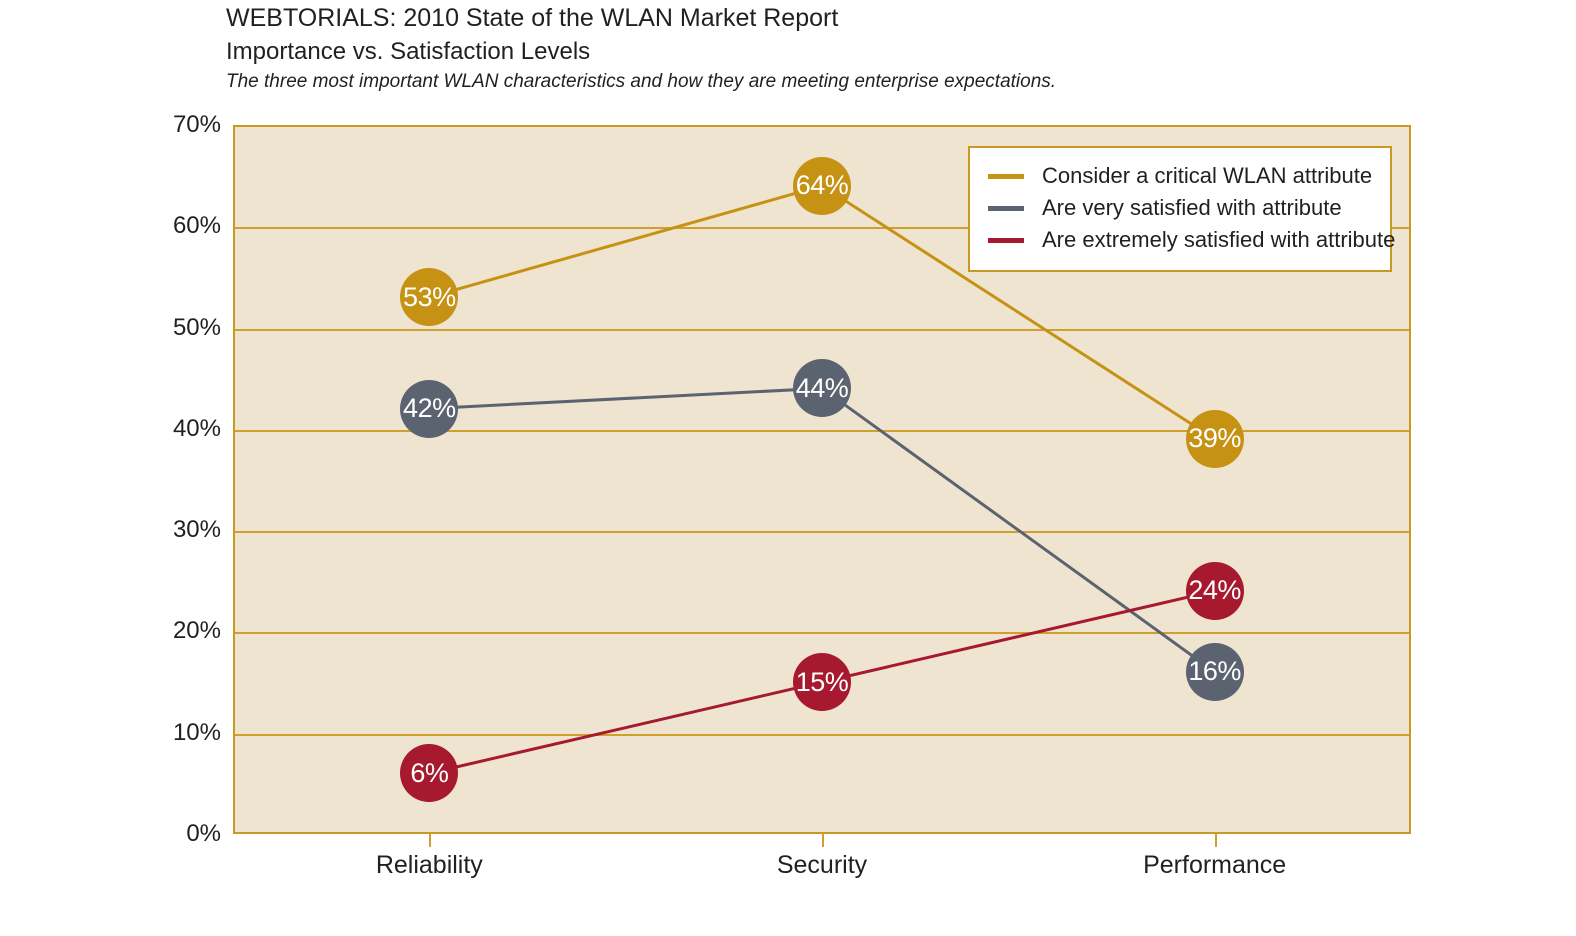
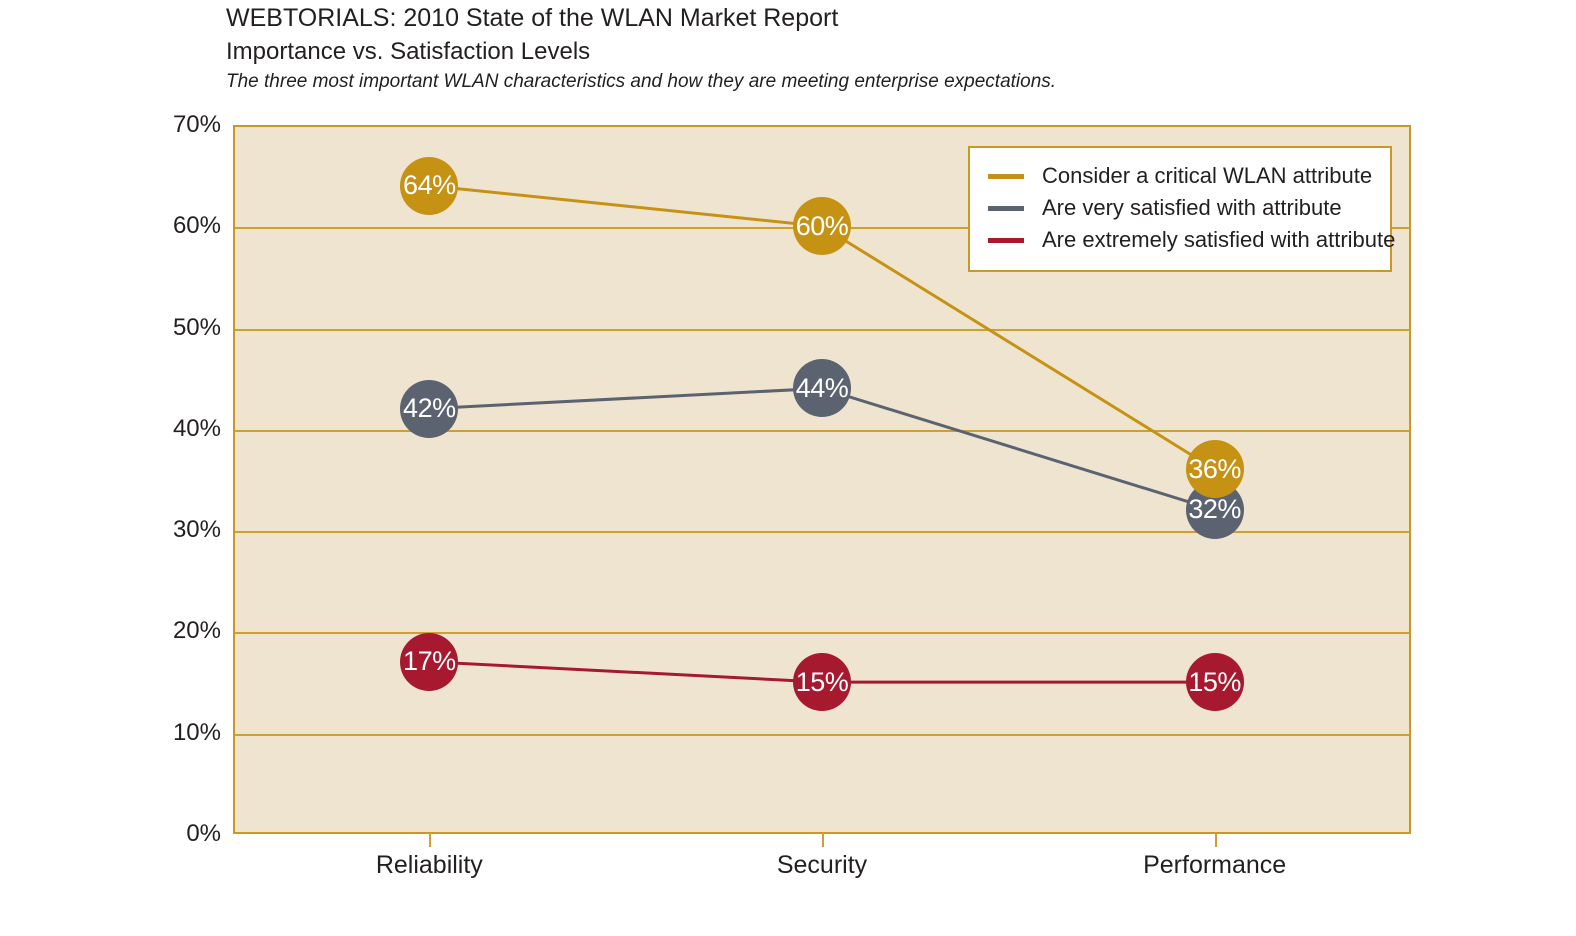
Consider a critical WLAN attribute/Reliability: 53% -> 64%
Are extremely satisfied with attribute/Reliability: 6% -> 17%
Consider a critical WLAN attribute/Security: 64% -> 60%
Consider a critical WLAN attribute/Performance: 39% -> 36%
Are very satisfied with attribute/Performance: 16% -> 32%
Are extremely satisfied with attribute/Performance: 24% -> 15%
